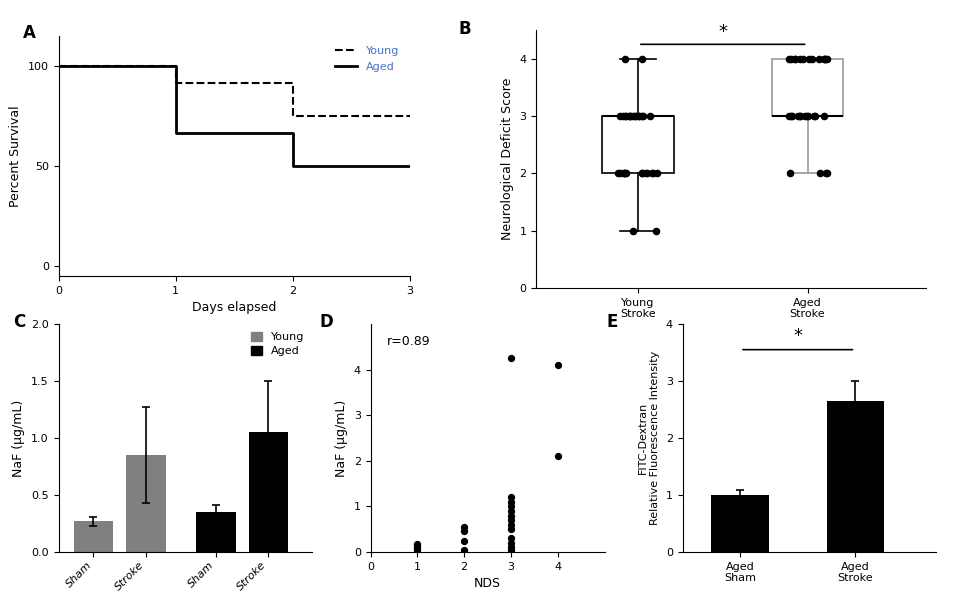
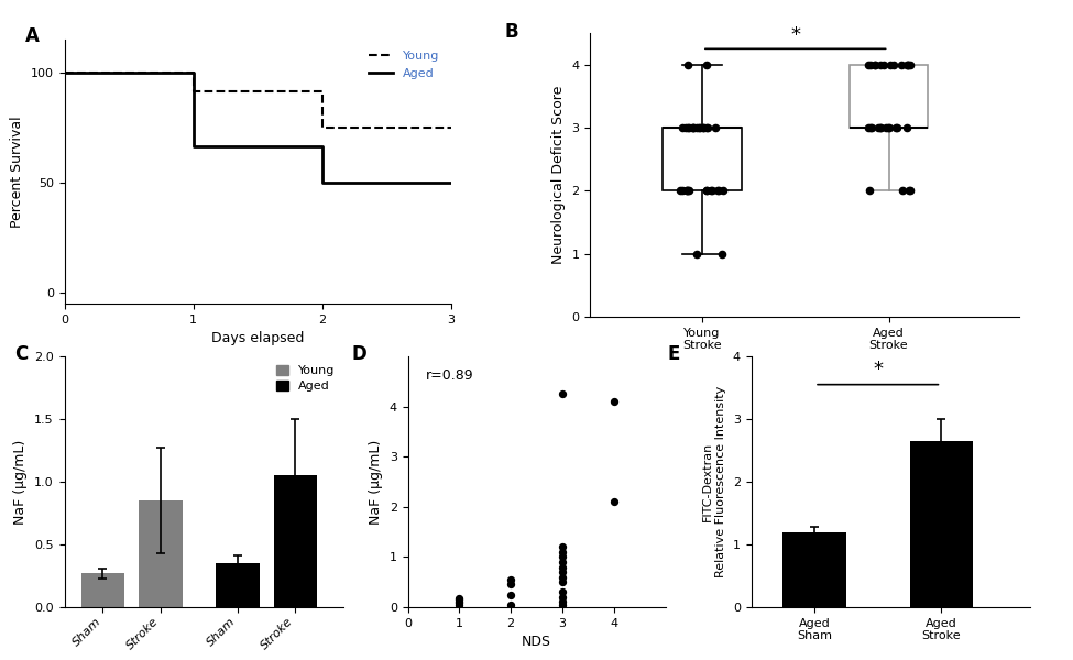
Aged Sham: 1.00 -> 1.20
